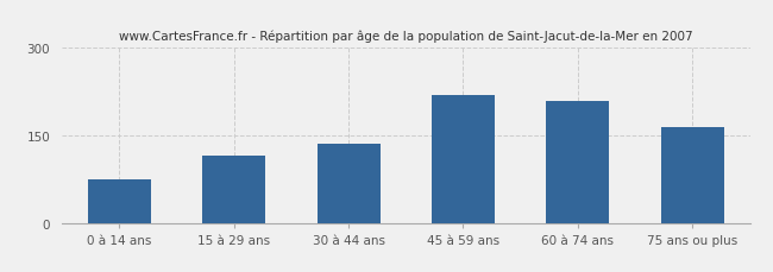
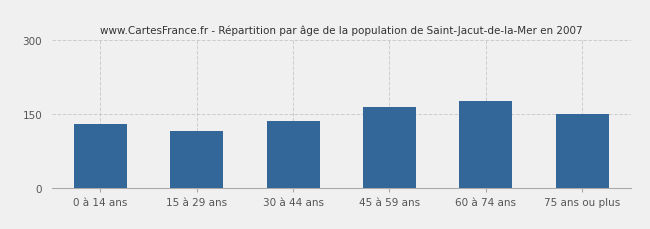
0 à 14 ans: 75 -> 130
45 à 59 ans: 220 -> 165
60 à 74 ans: 210 -> 177
75 ans ou plus: 165 -> 150
